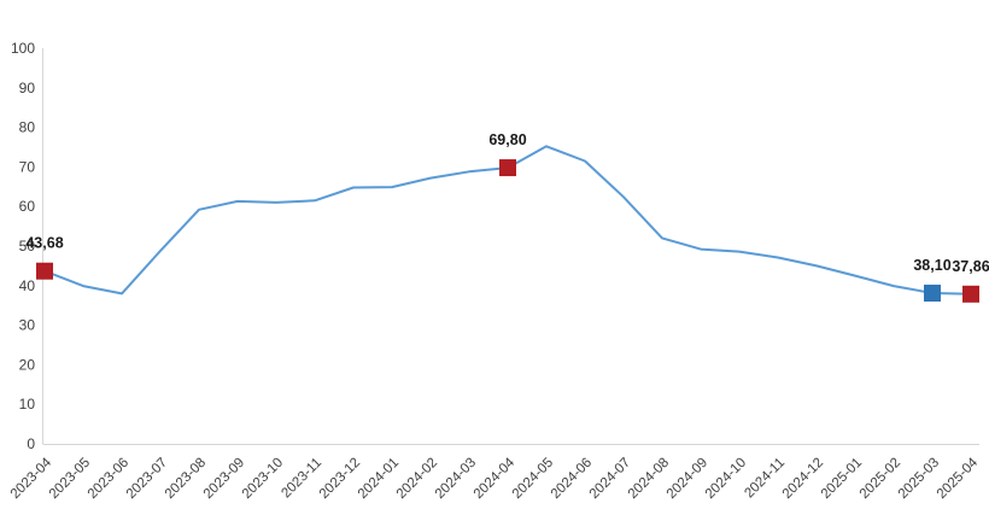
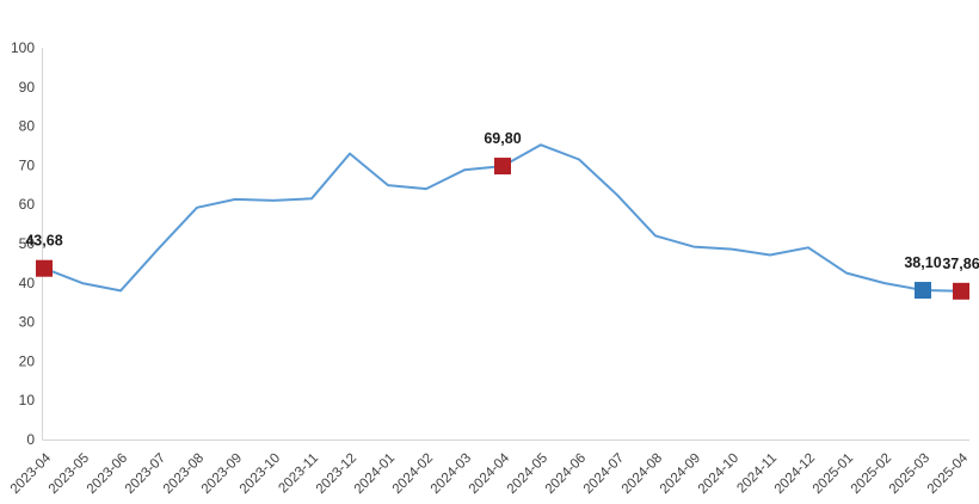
2023-12: 65 -> 73
2024-02: 67 -> 64
2024-12: 45 -> 49
